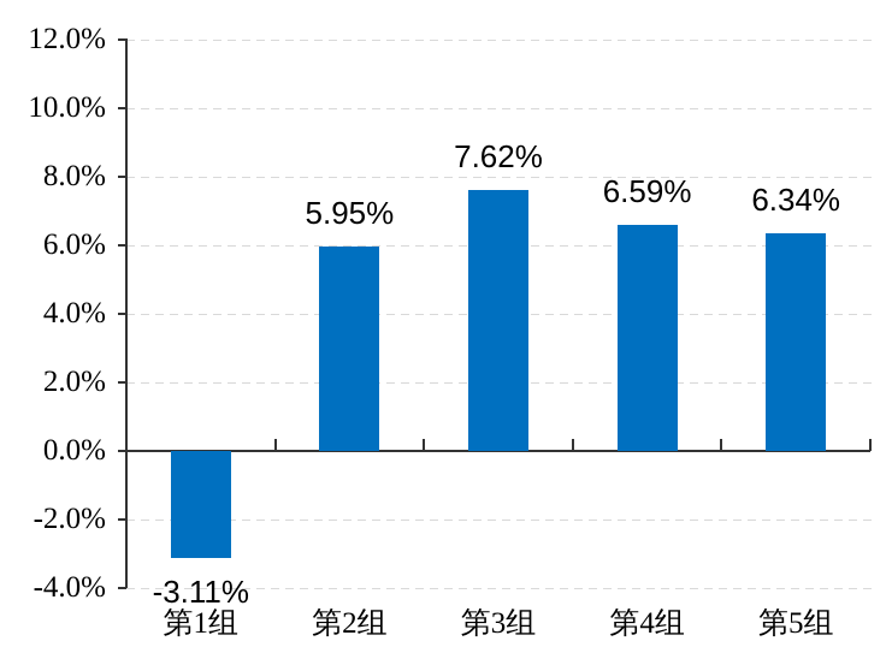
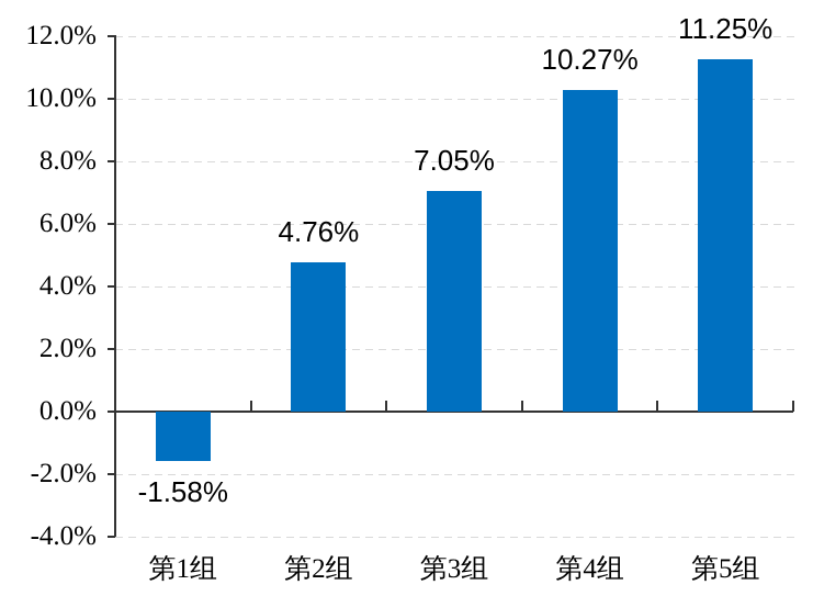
第1组: -3.11% -> -1.58%
第2组: 5.95% -> 4.76%
第3组: 7.62% -> 7.05%
第4组: 6.59% -> 10.27%
第5组: 6.34% -> 11.25%
